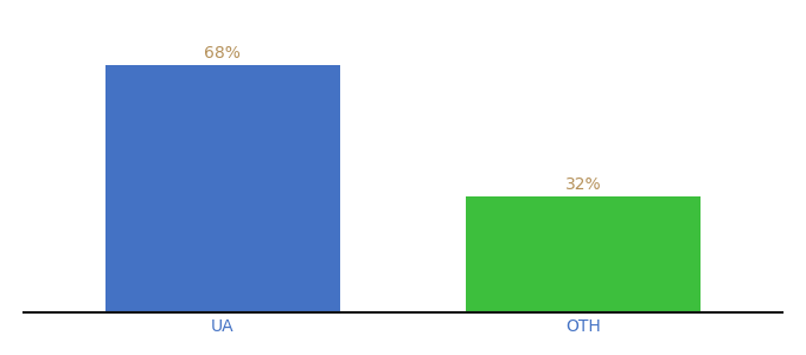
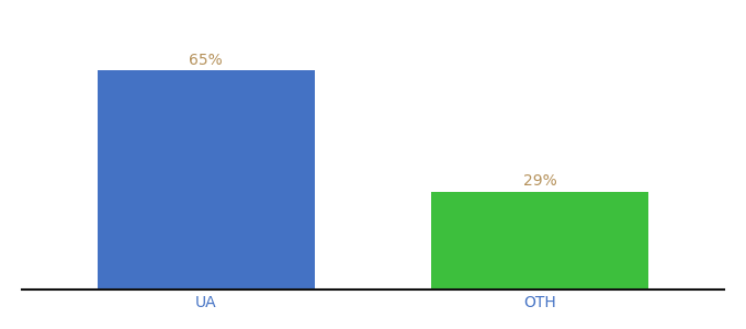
UA: 68% -> 65%
OTH: 32% -> 29%
